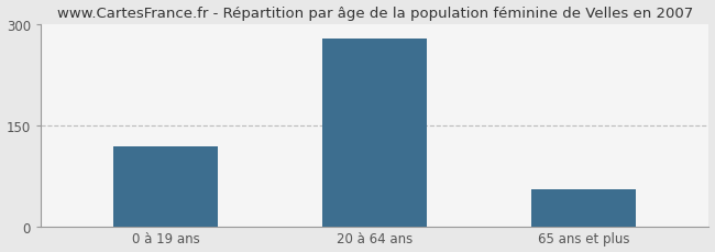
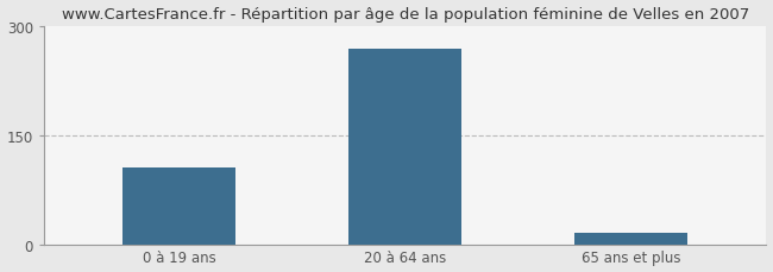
0 à 19 ans: 118 -> 106
20 à 64 ans: 278 -> 268
65 ans et plus: 55 -> 16
